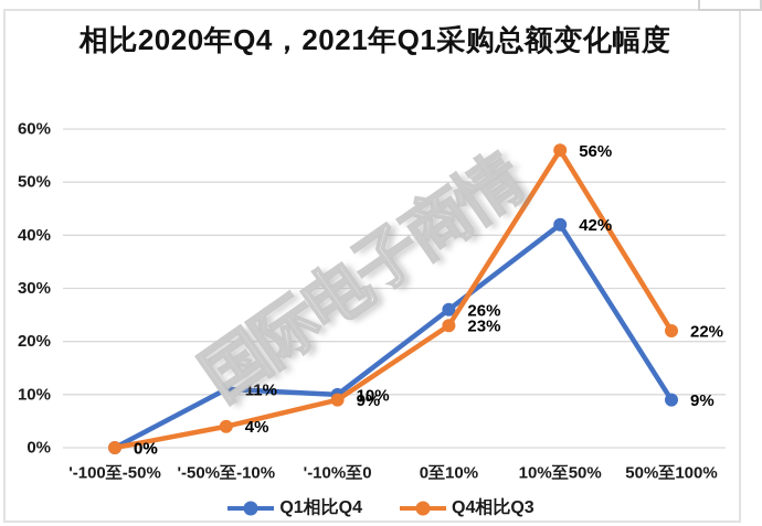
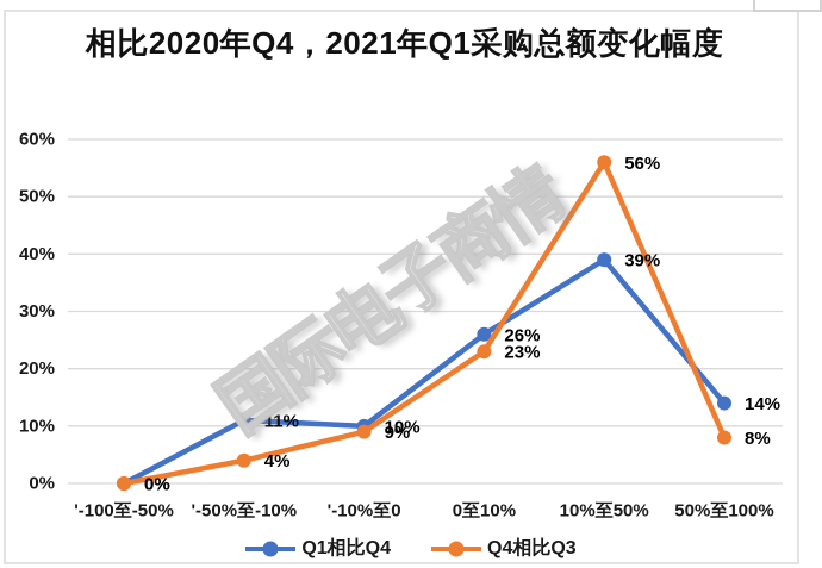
Q1相比Q4/10%至50%: 42% -> 39%
Q1相比Q4/50%至100%: 9% -> 14%
Q4相比Q3/50%至100%: 22% -> 8%
